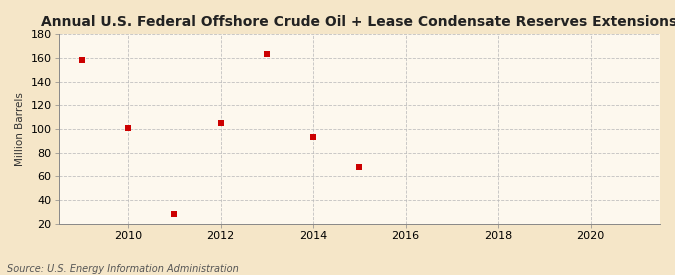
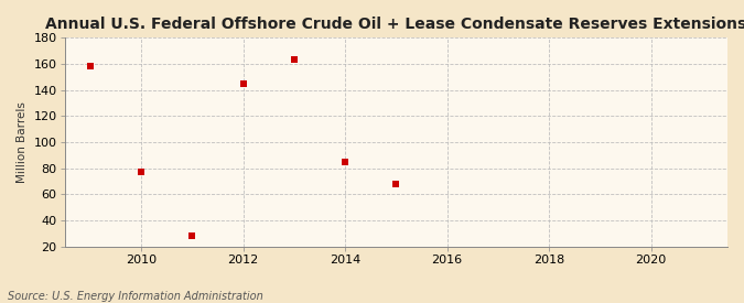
2010: 101 -> 77
2012: 105 -> 145
2014: 93 -> 85
